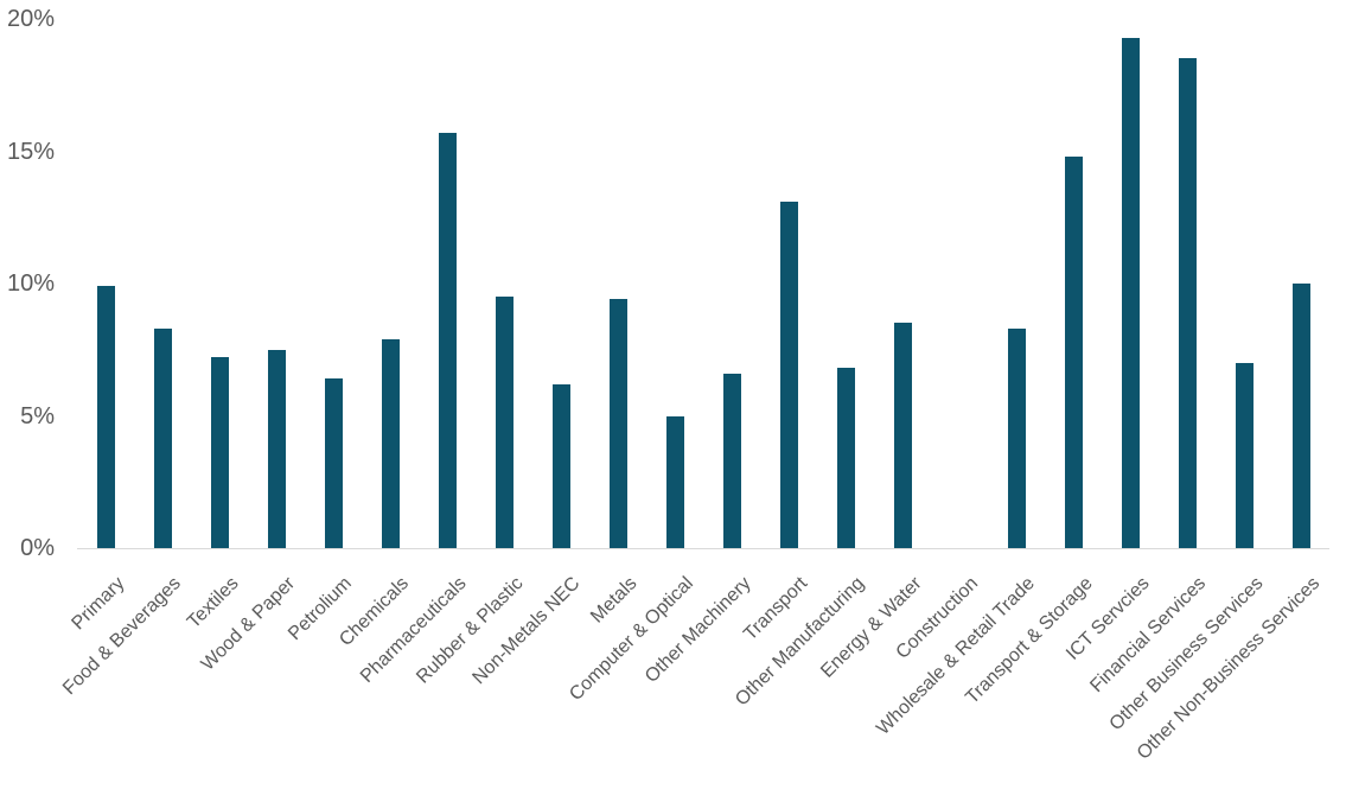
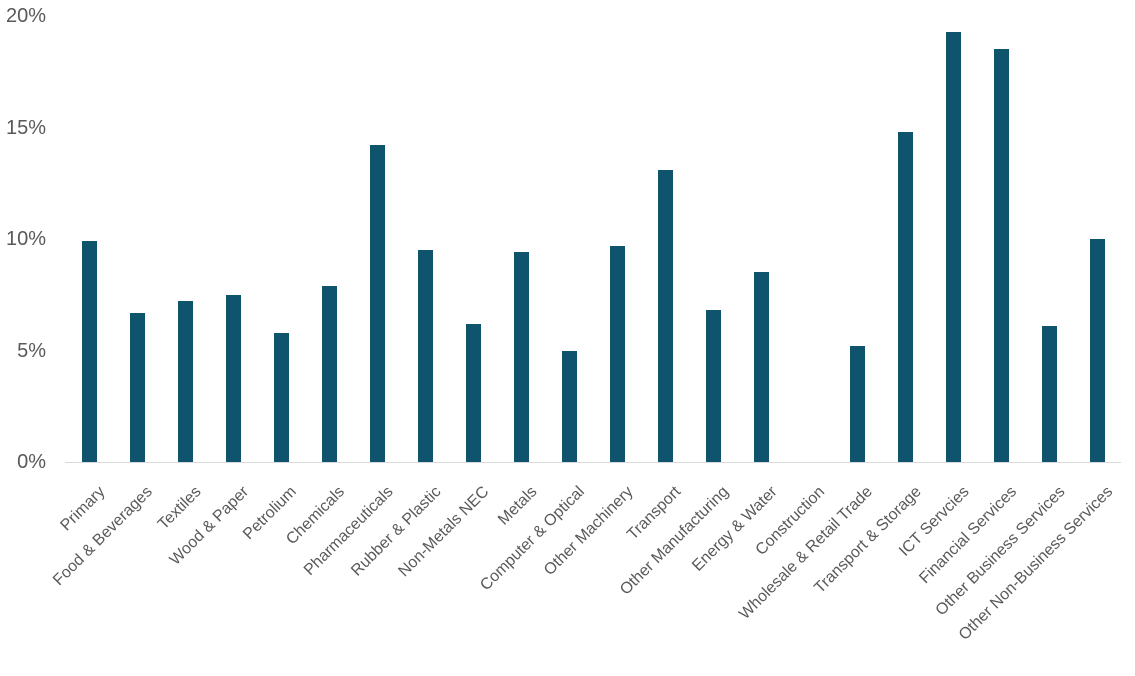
Food & Beverages: 8.3% -> 6.7%
Petrolium: 6.4% -> 5.8%
Pharmaceuticals: 15.7% -> 14.2%
Other Machinery: 6.6% -> 9.7%
Wholesale & Retail Trade: 8.3% -> 5.2%
Other Business Services: 7.0% -> 6.1%
